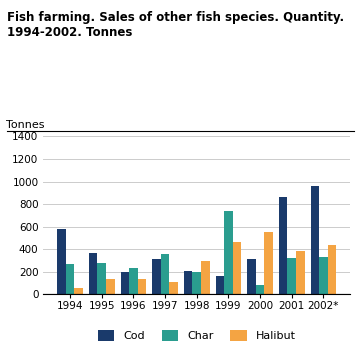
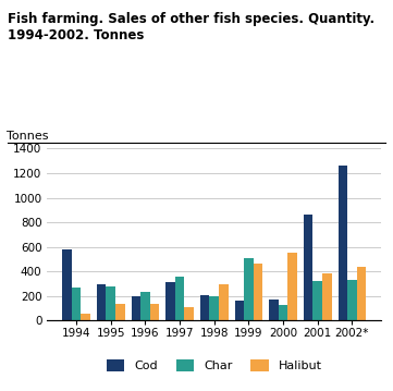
Cod/1995: 370 -> 300
Char/1999: 740 -> 500
Cod/2000: 310 -> 180
Char/2000: 80 -> 130
Cod/2002*: 960 -> 1260
